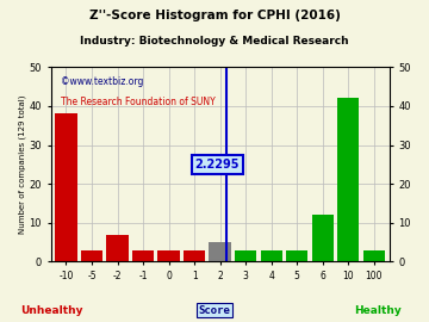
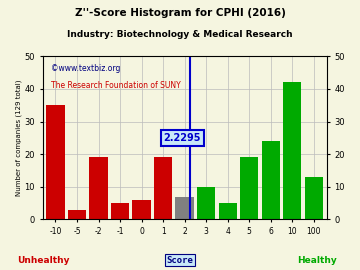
-10: 38 -> 35
-2: 7 -> 19
-1: 3 -> 5
0: 3 -> 6
1: 3 -> 19
2: 5 -> 7
3: 3 -> 10
4: 3 -> 5
5: 3 -> 19
6: 12 -> 24
100: 3 -> 13
